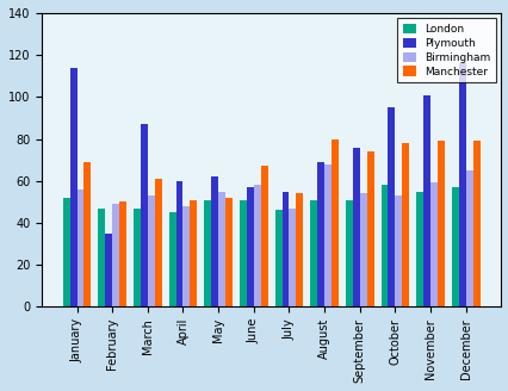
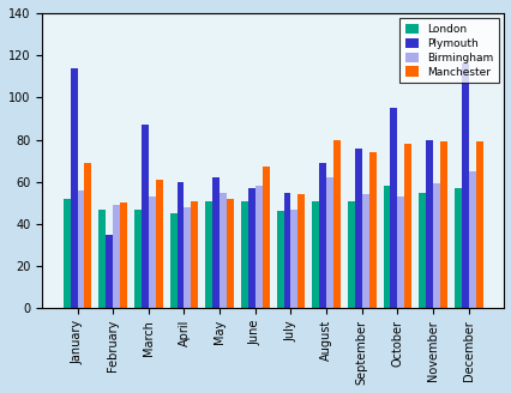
Birmingham/August: 68 -> 62
Plymouth/November: 101 -> 80
